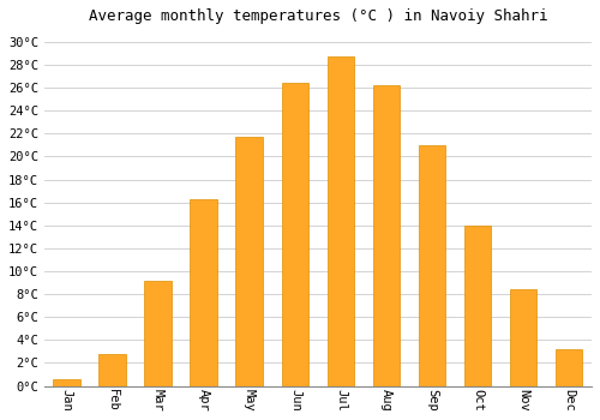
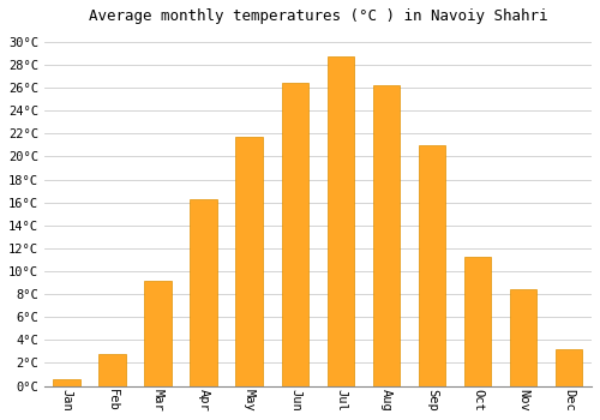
Oct: 14.0°C -> 11.2°C
